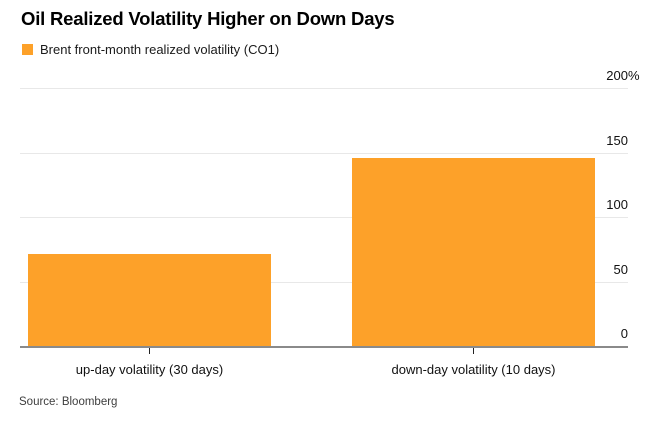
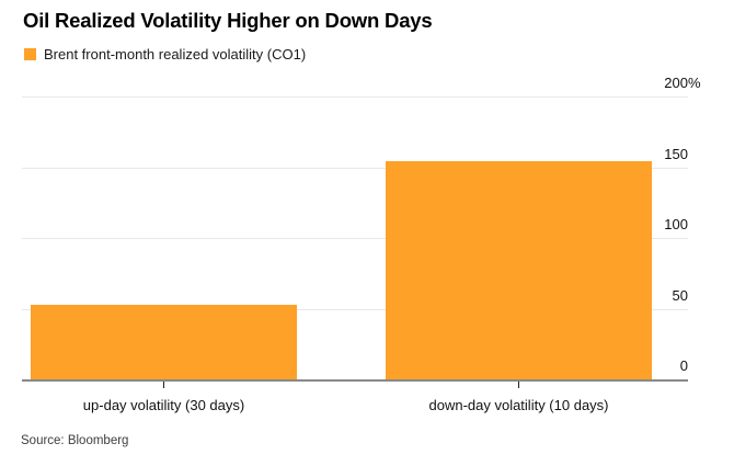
up-day volatility (30 days): 71 -> 53
down-day volatility (10 days): 146 -> 154
